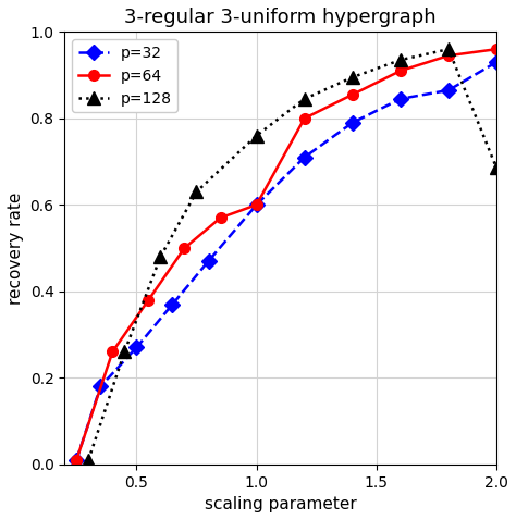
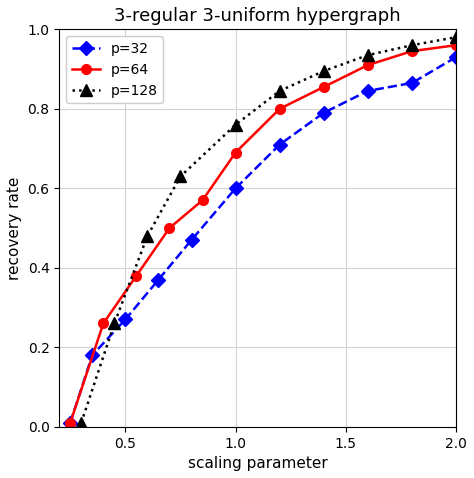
p=64/1.0: 0.600 -> 0.690
p=128/2.0: 0.685 -> 0.980
